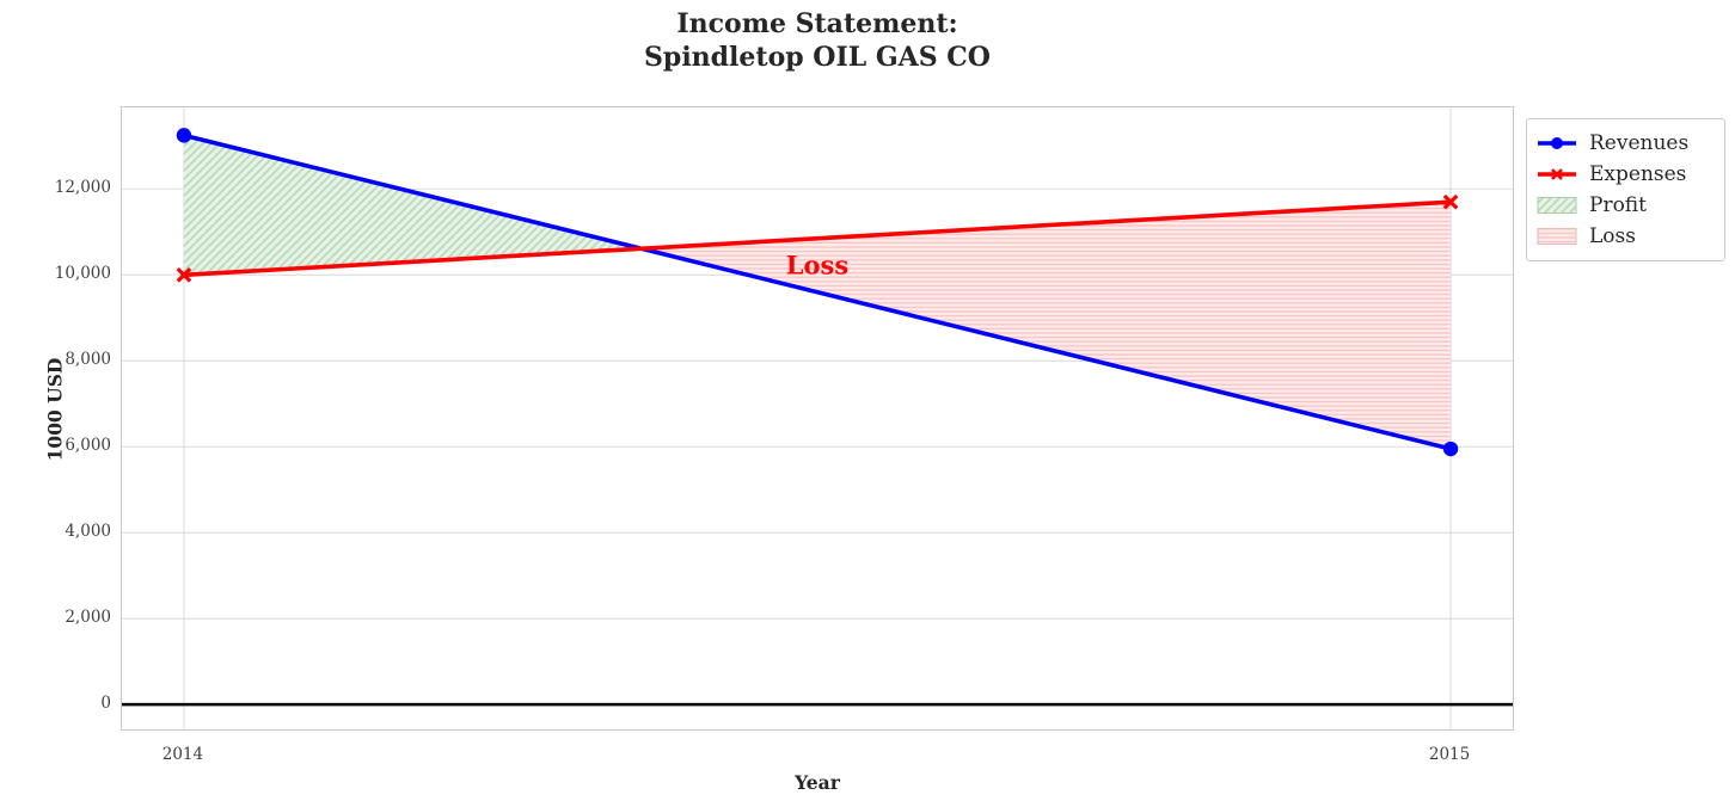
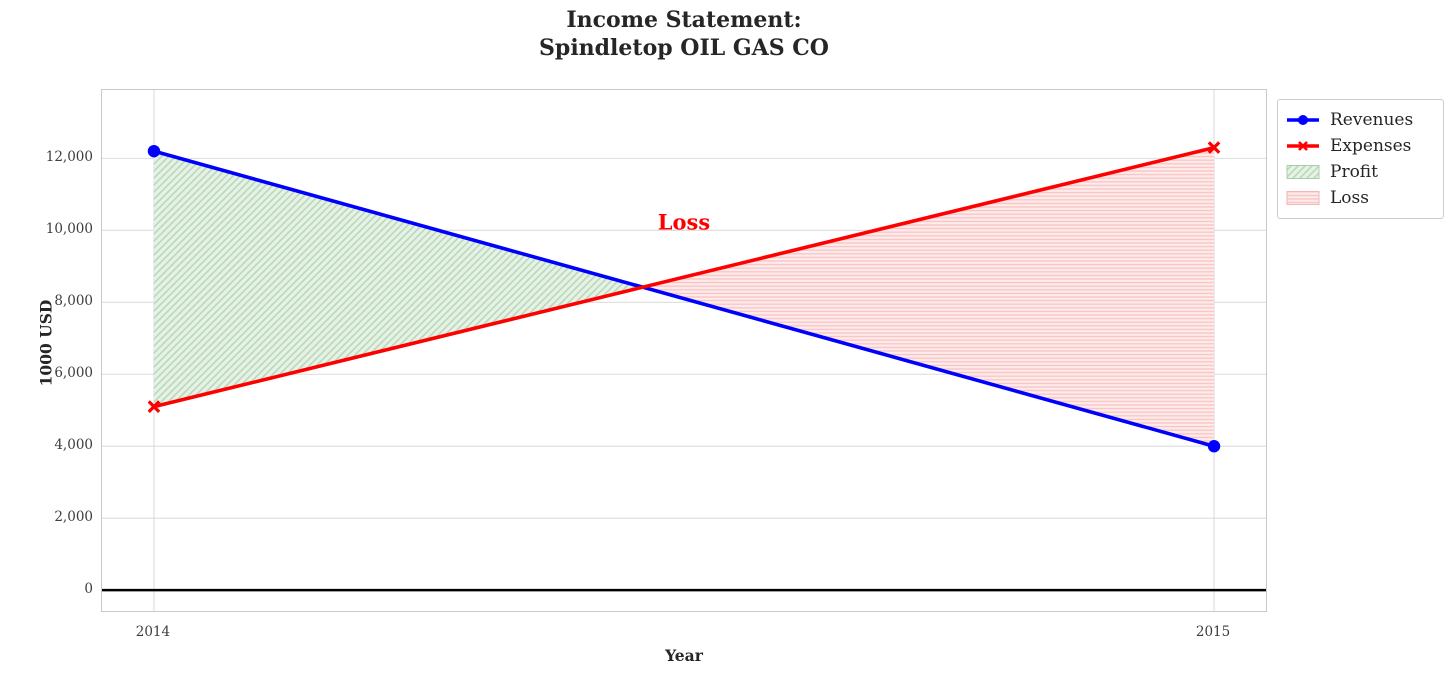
Revenues/2014: 13200 -> 12200
Expenses/2014: 10000 -> 5100
Revenues/2015: 6000 -> 4000
Expenses/2015: 11700 -> 12300
